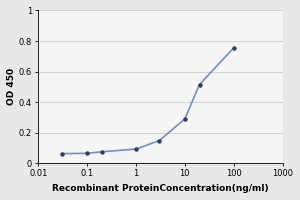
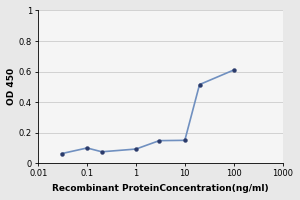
0.1: 0.07 -> 0.10
10: 0.29 -> 0.15
100: 0.76 -> 0.61
